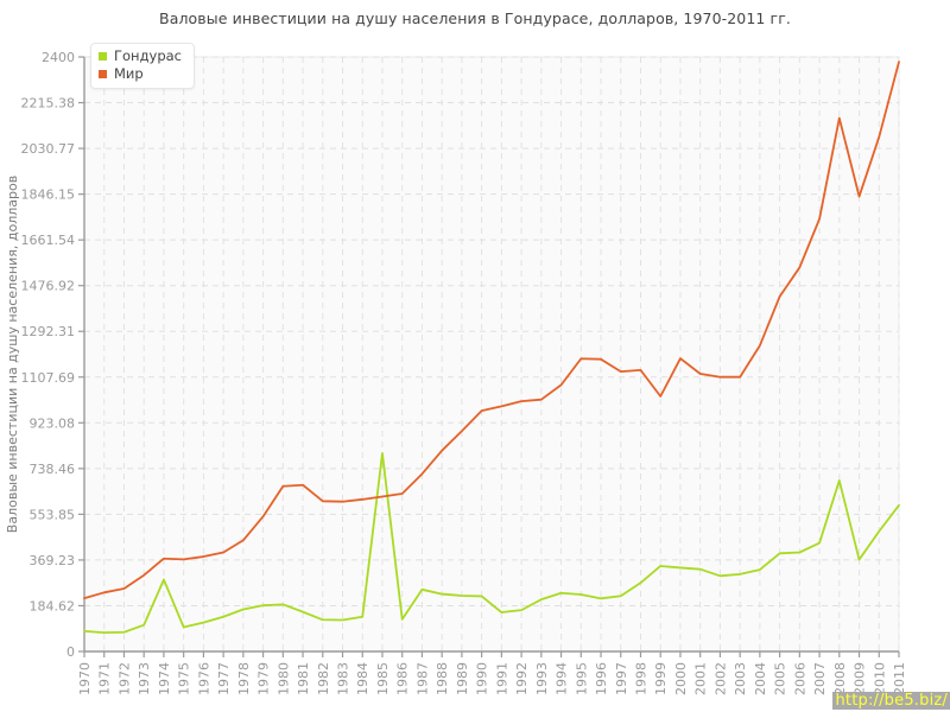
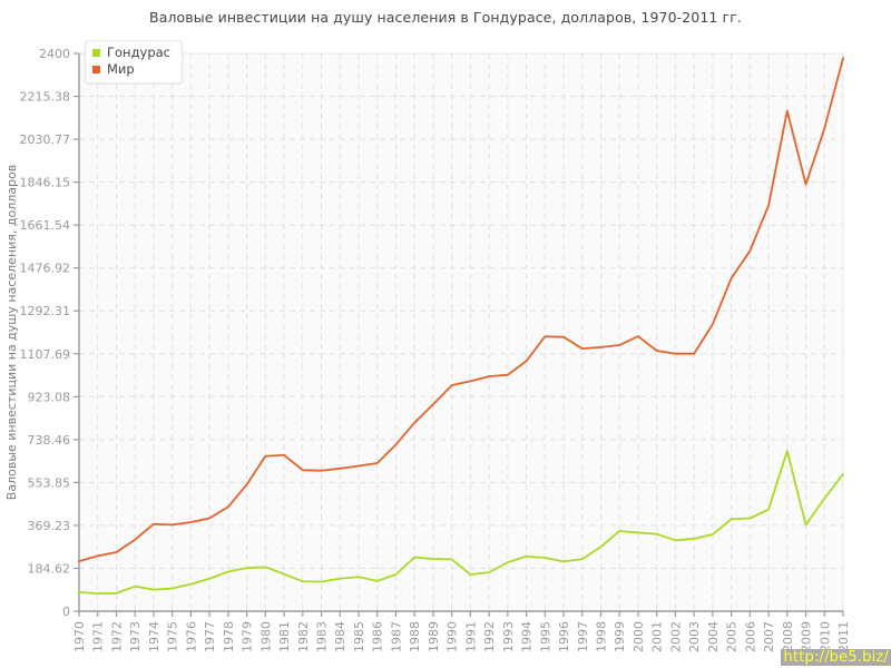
Гондурас/1974: 290 -> 90
Гондурас/1985: 800 -> 150
Гондурас/1987: 250 -> 160
Мир/1999: 1030 -> 1140
